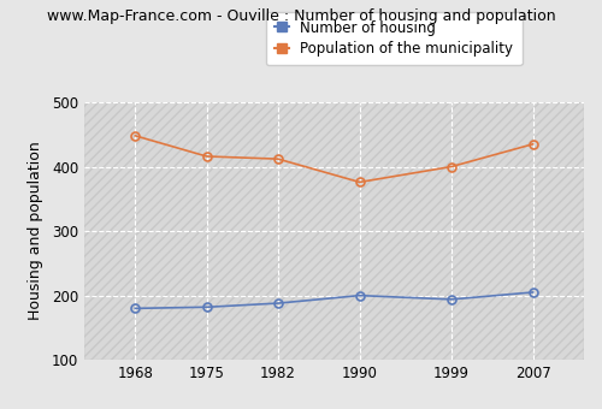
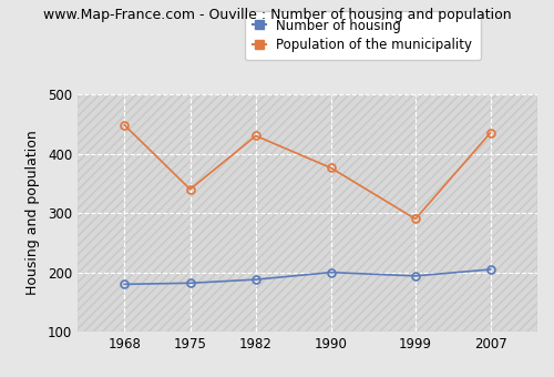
Population of the municipality/1975: 416 -> 340
Population of the municipality/1982: 412 -> 430
Population of the municipality/1999: 400 -> 290
